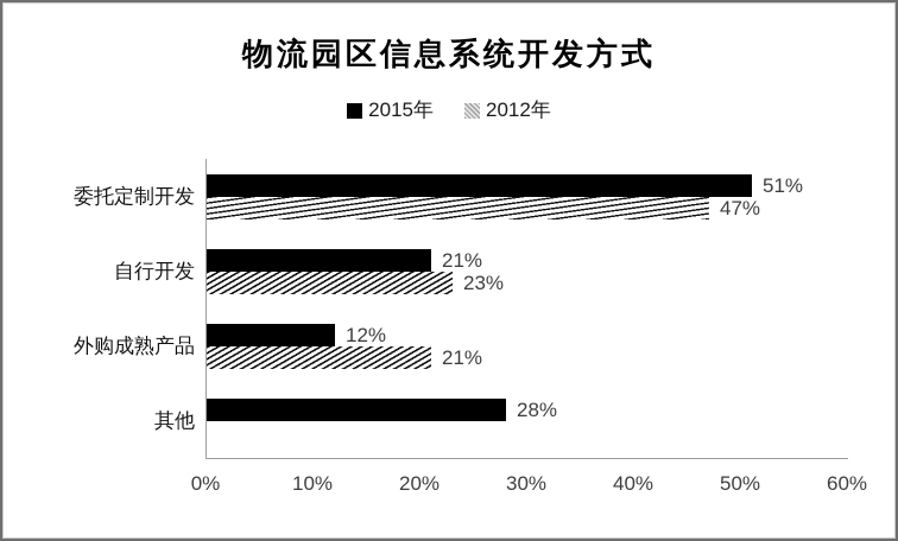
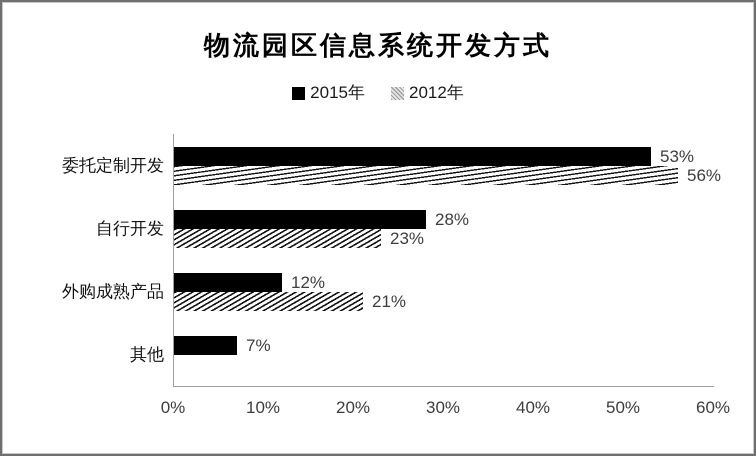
2015年/委托定制开发: 51% -> 53%
2012年/委托定制开发: 47% -> 56%
2015年/自行开发: 21% -> 28%
2015年/其他: 28% -> 7%
